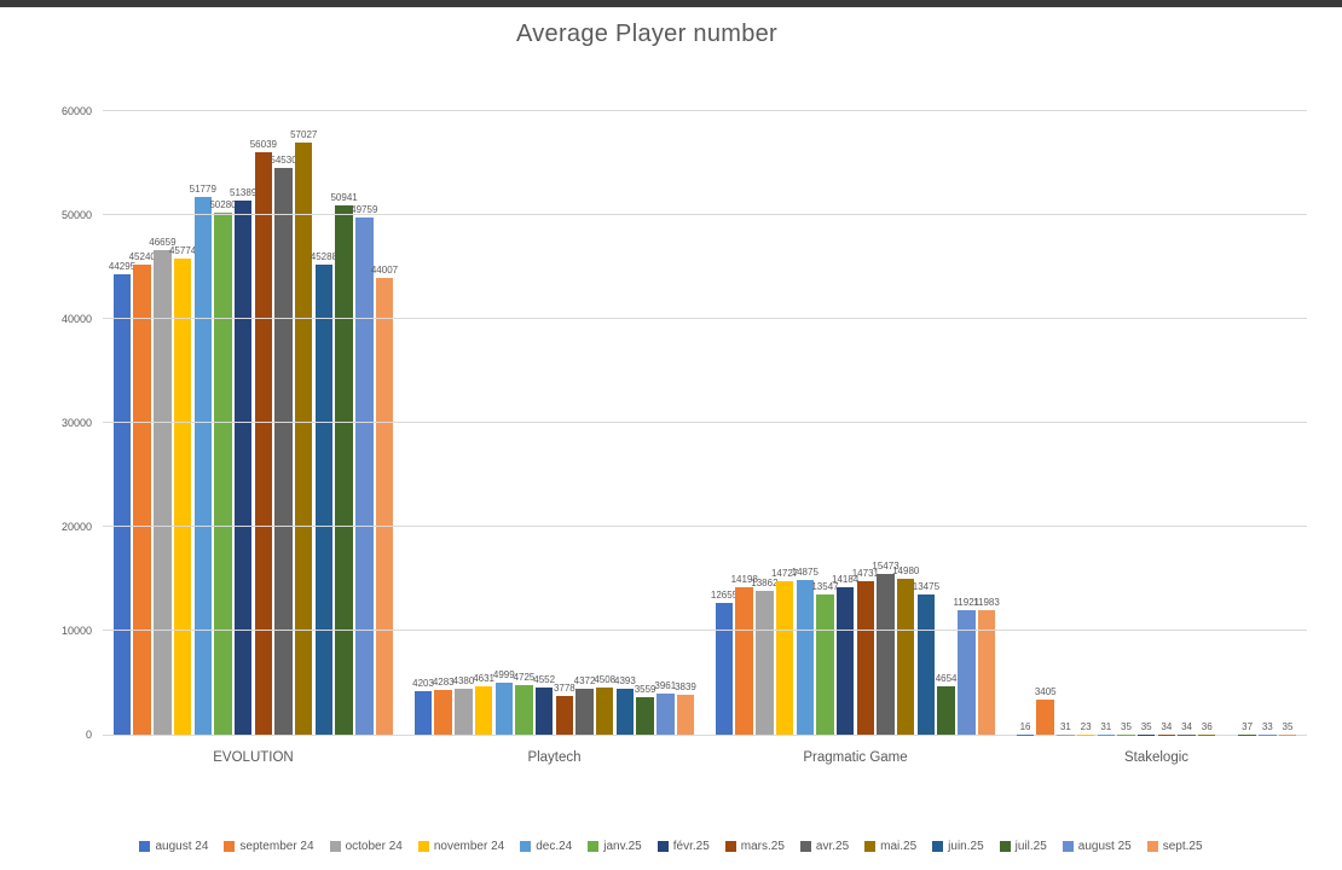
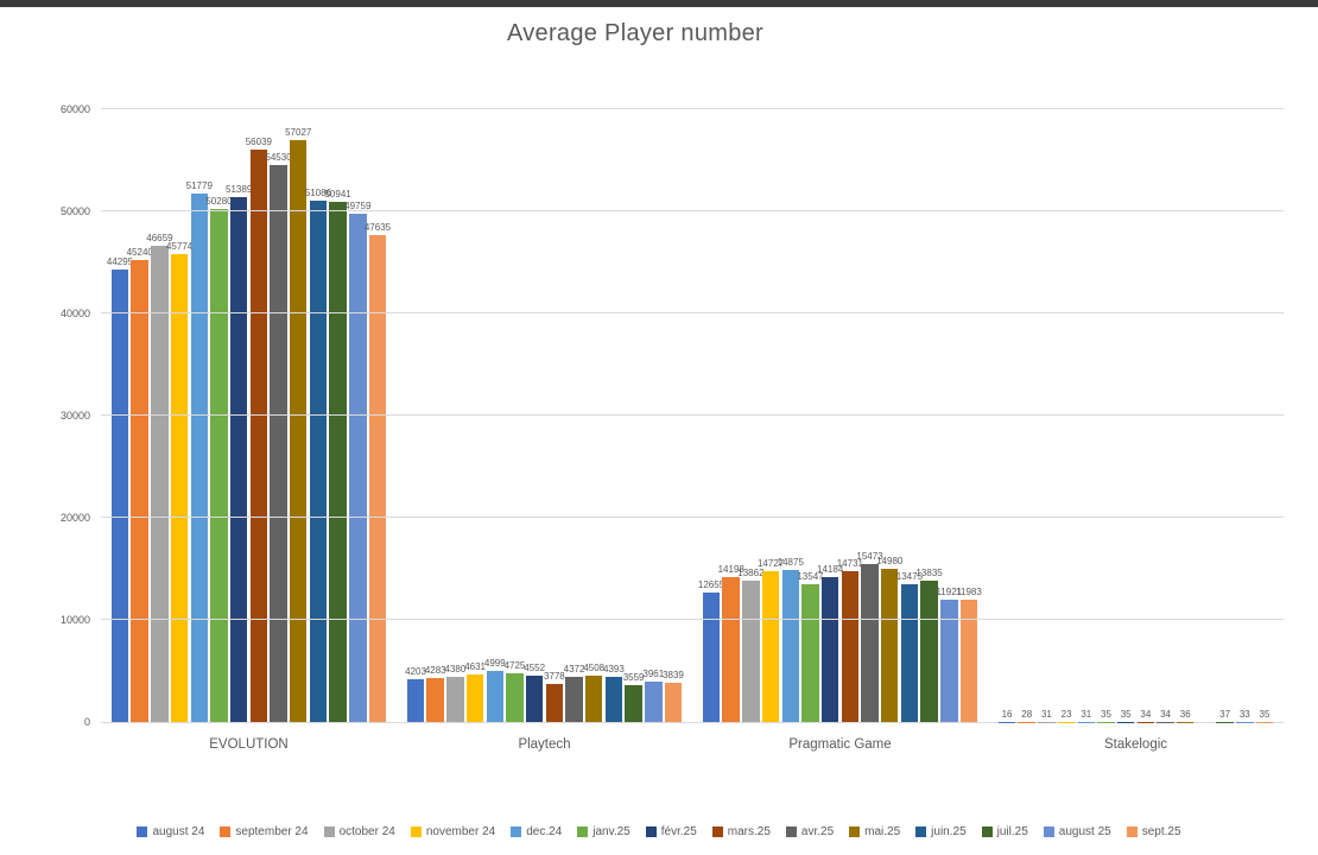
juin.25/EVOLUTION: 45288 -> 51086
sept.25/EVOLUTION: 44007 -> 47635
juil.25/Pragmatic Game: 4654 -> 13835
september 24/Stakelogic: 3405 -> 28
